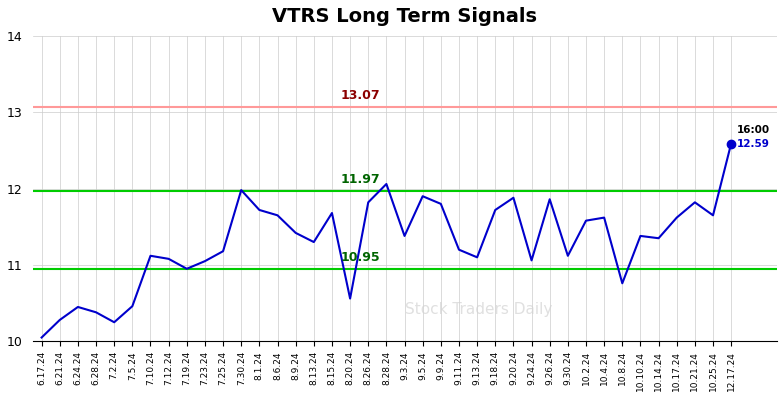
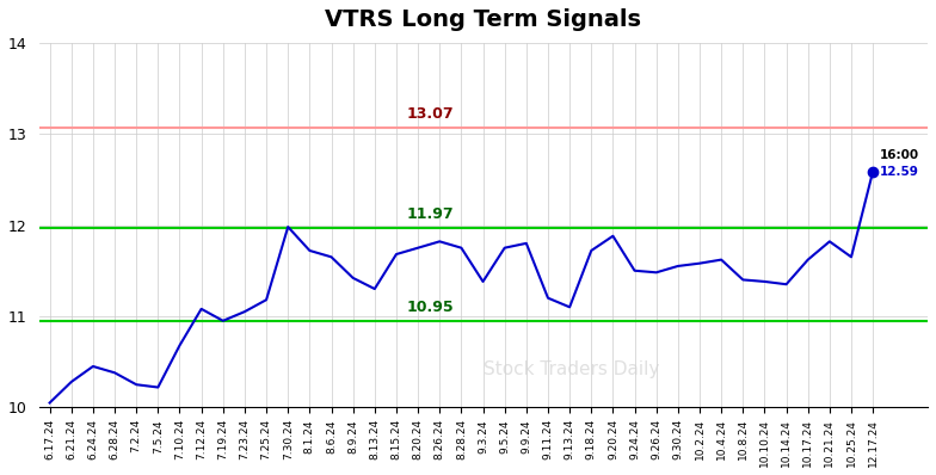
7.5.24: 10.46 -> 10.22
7.10.24: 11.12 -> 10.68
8.20.24: 10.56 -> 11.75
8.28.24: 12.06 -> 11.75
9.5.24: 11.90 -> 11.75
9.24.24: 11.06 -> 11.50
9.26.24: 11.86 -> 11.48
9.30.24: 11.12 -> 11.55
10.8.24: 10.76 -> 11.40
